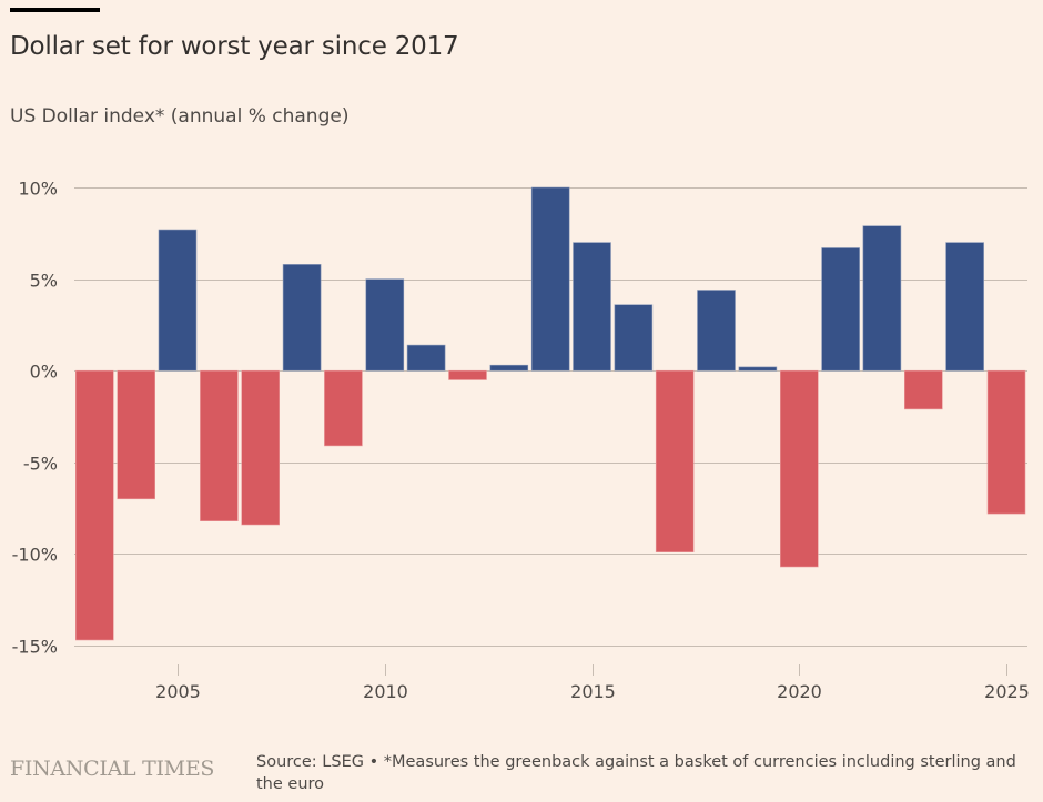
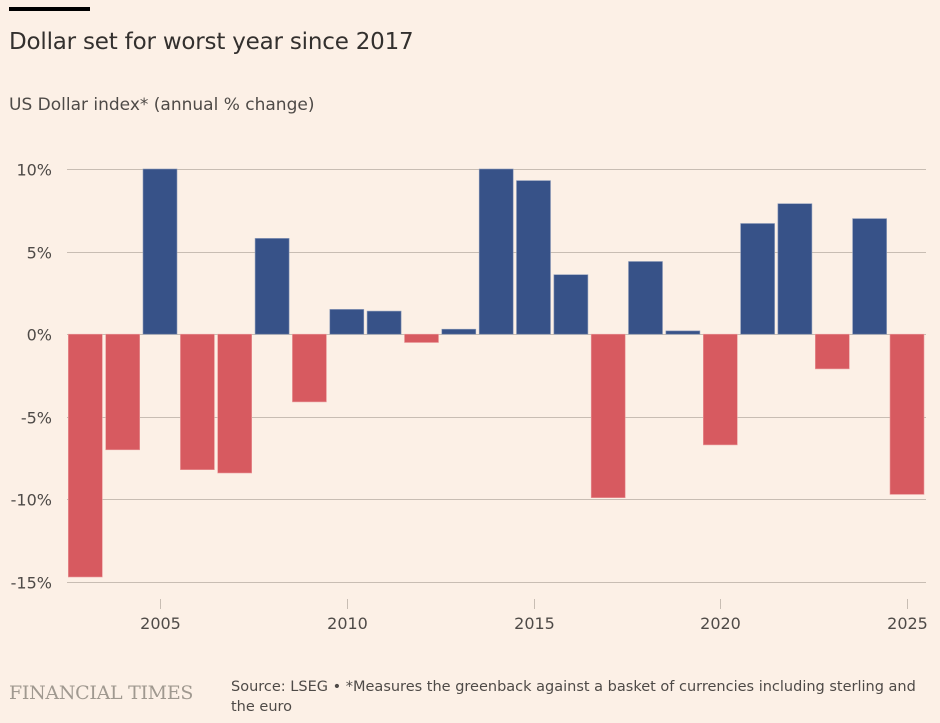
2005: 7.7% -> 10.0%
2010: 5.0% -> 1.5%
2015: 7.0% -> 9.3%
2020: -10.7% -> -6.7%
2025: -7.8% -> -9.7%
